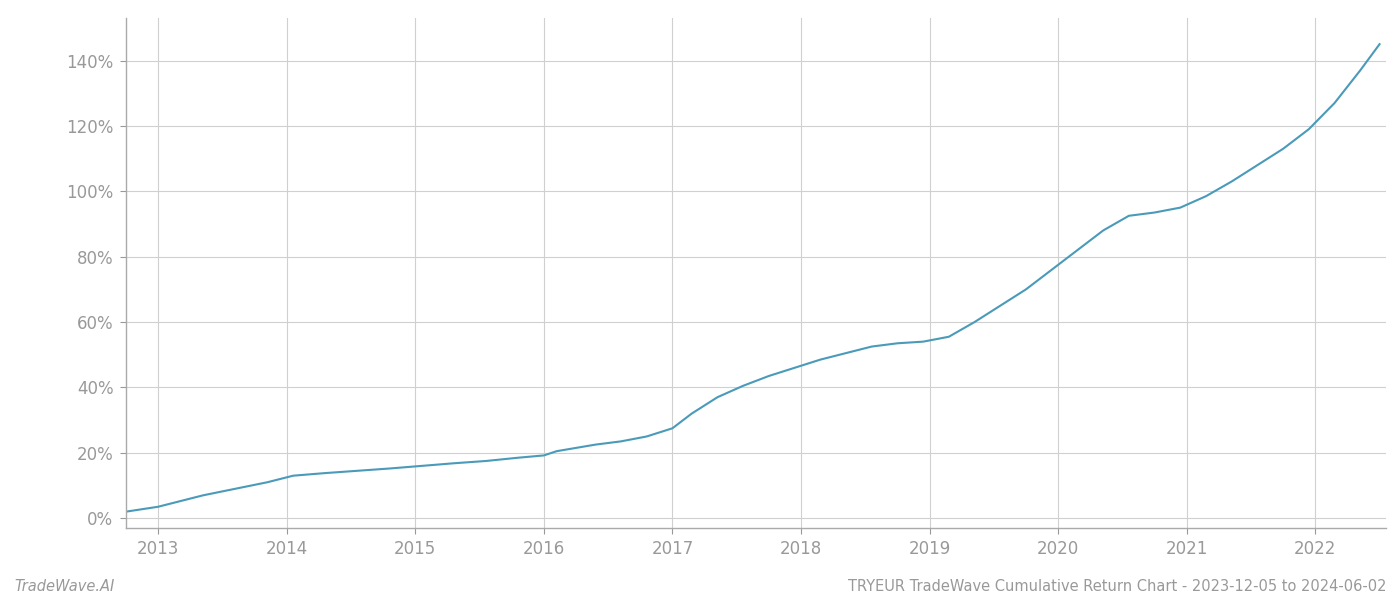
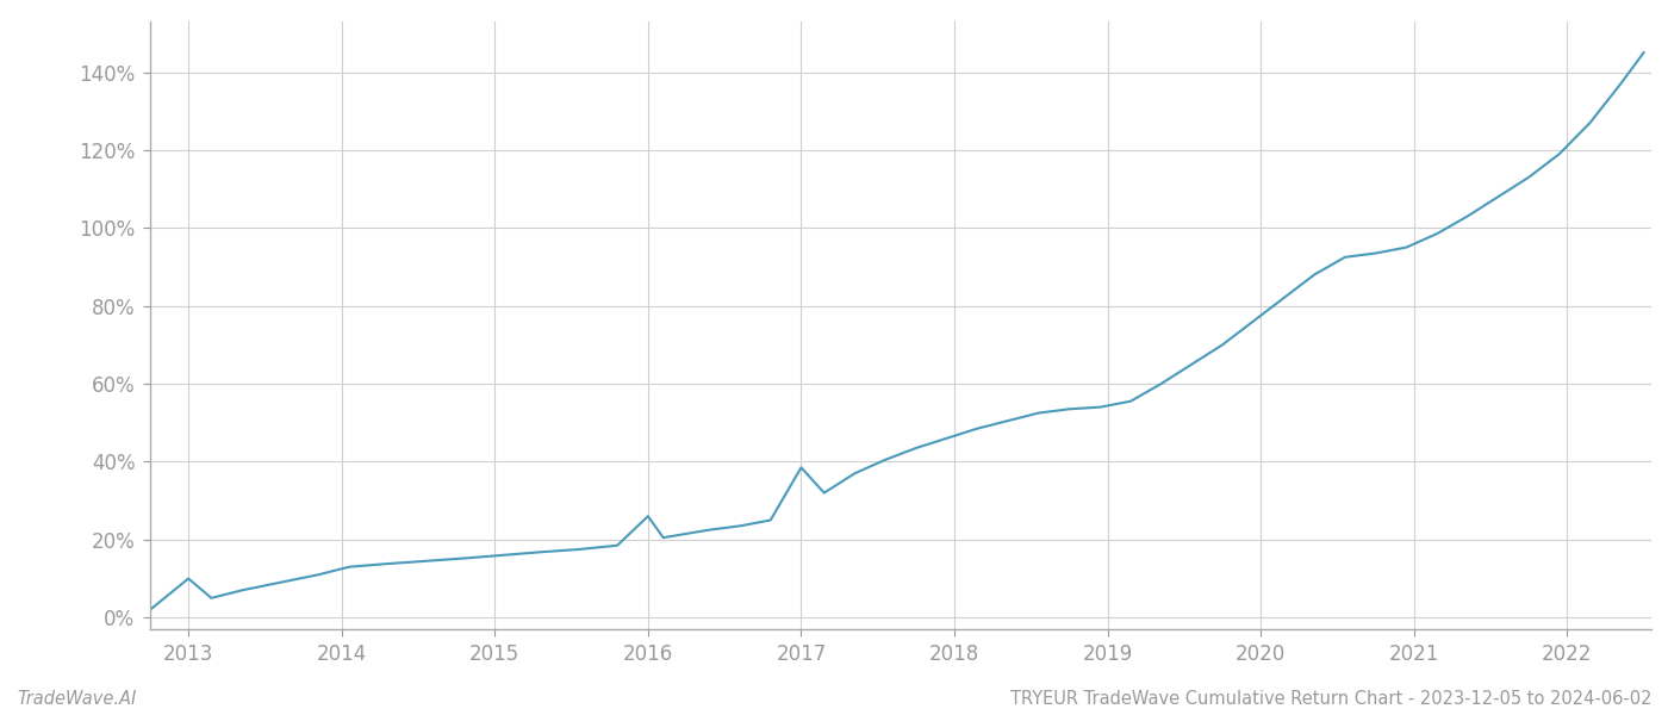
2013: 3.5% -> 10.0%
2016: 19.2% -> 26.0%
2017: 27.5% -> 38.5%
